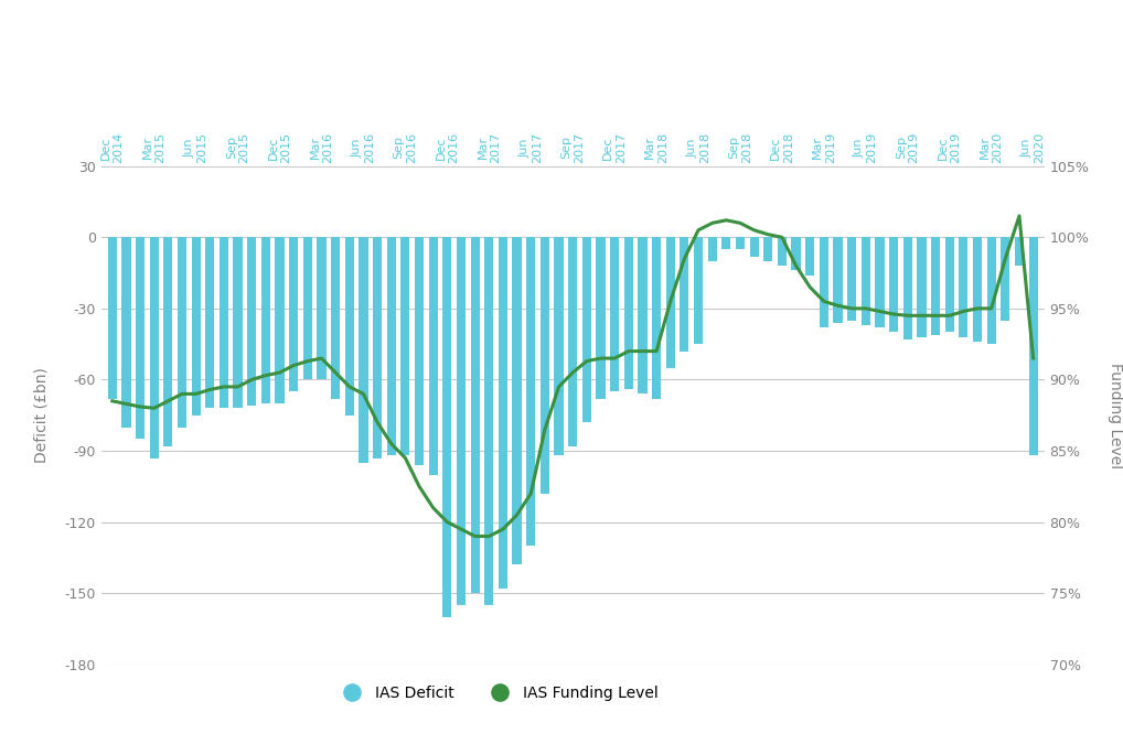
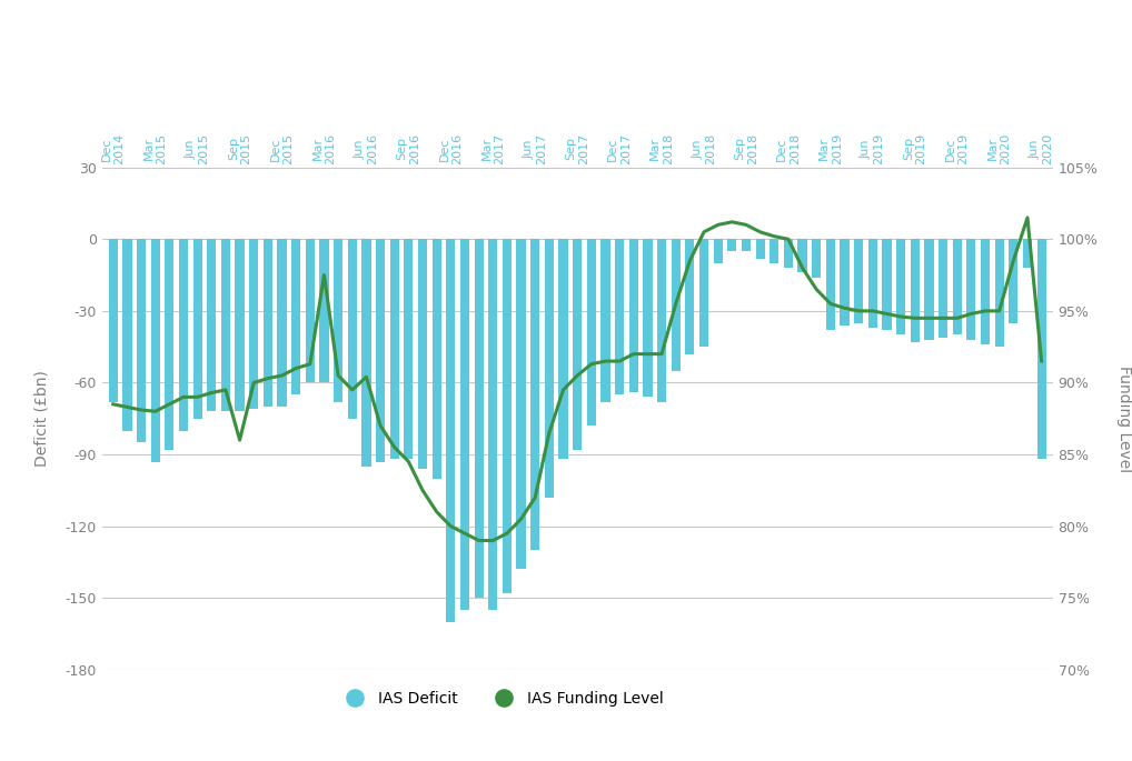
IAS Funding Level/Sep 2015: 89.5% -> 86.0%
IAS Funding Level/Mar 2016: 91.5% -> 97.5%
IAS Funding Level/Jun 2016: 89.0% -> 90.4%
